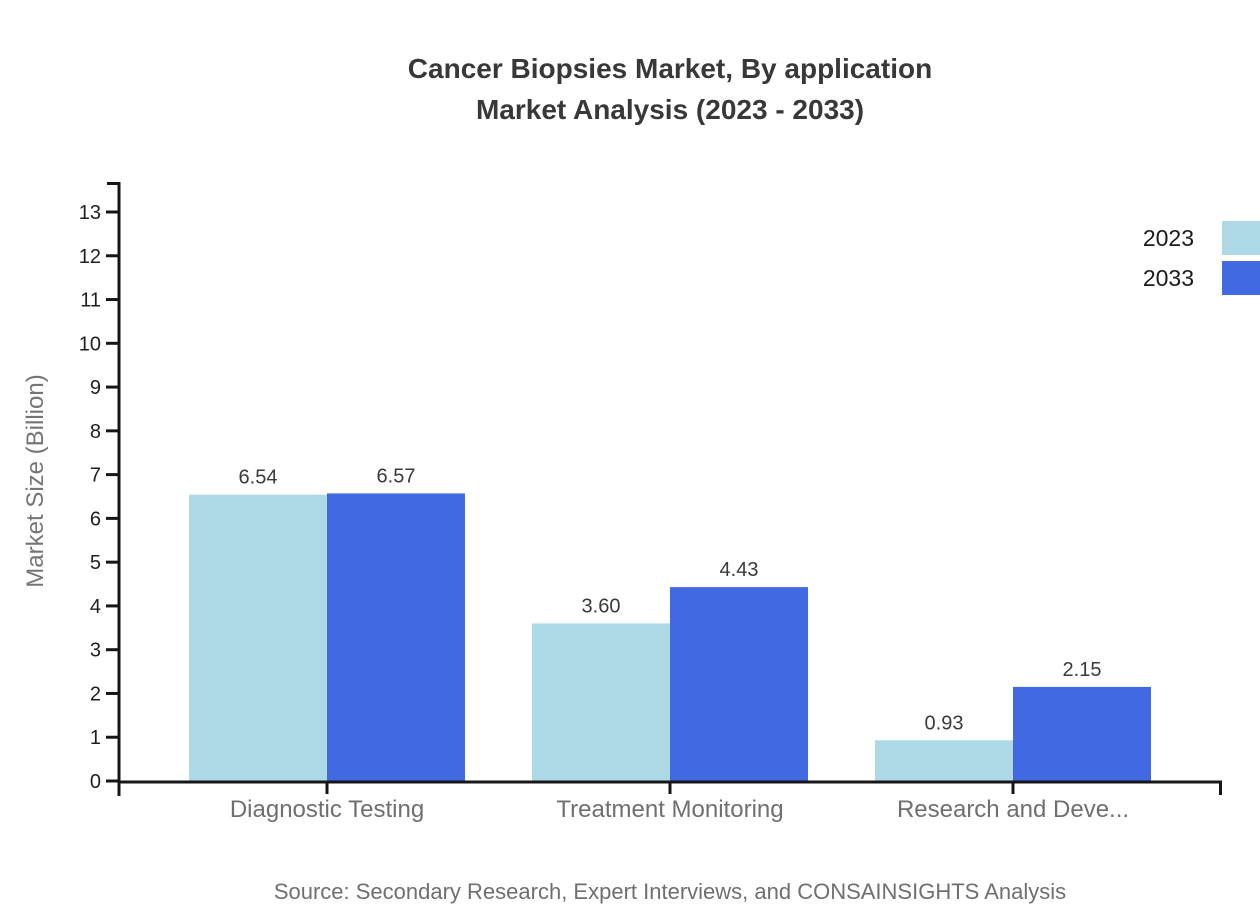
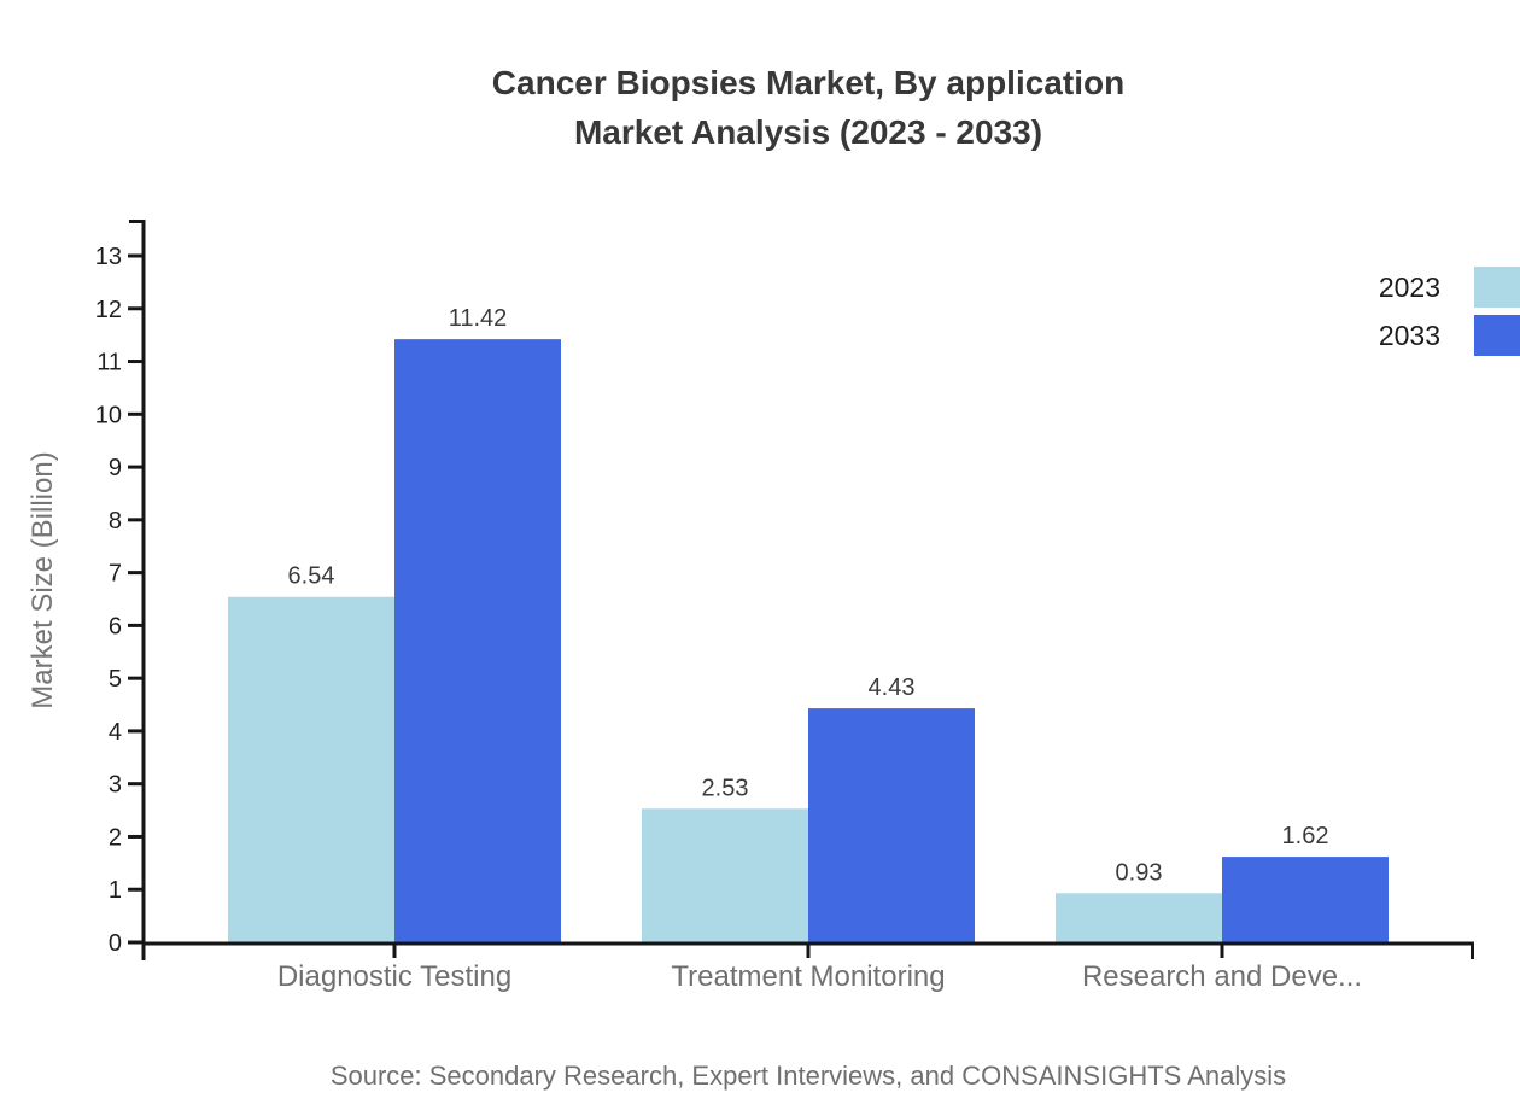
2033/Diagnostic Testing: 6.57 -> 11.42
2023/Treatment Monitoring: 3.60 -> 2.53
2033/Research and Deve...: 2.15 -> 1.62
